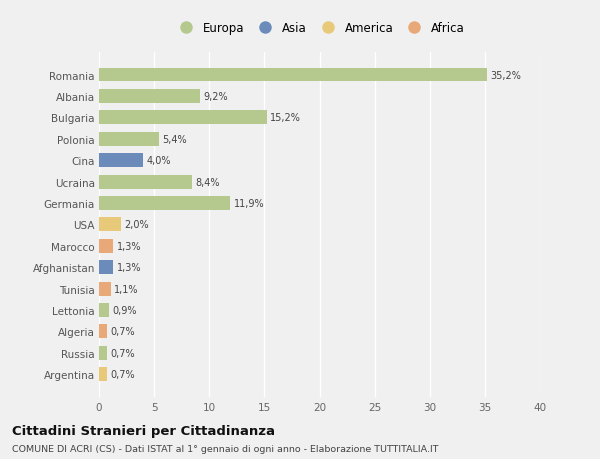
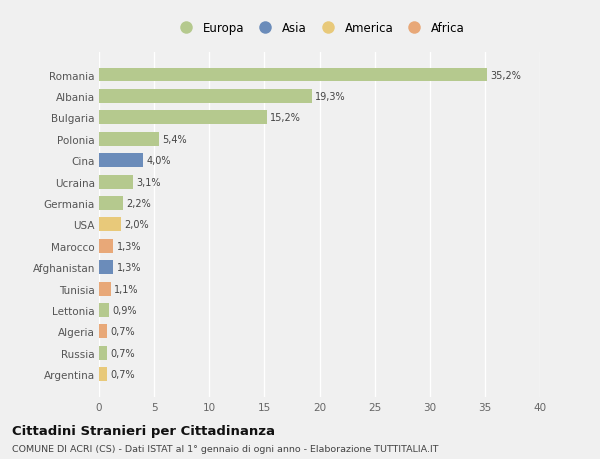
Albania: 9,2% -> 19,3%
Ucraina: 8,4% -> 3,1%
Germania: 11,9% -> 2,2%
